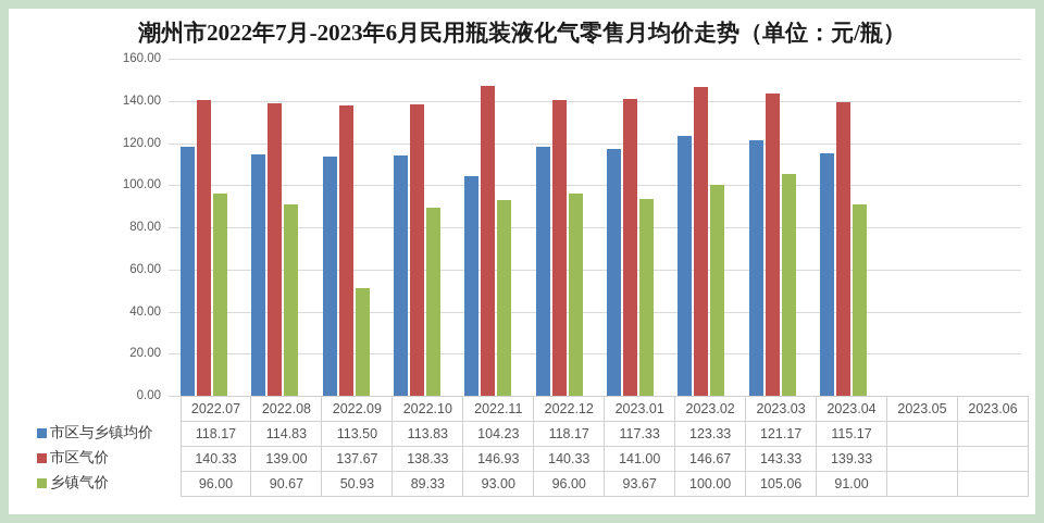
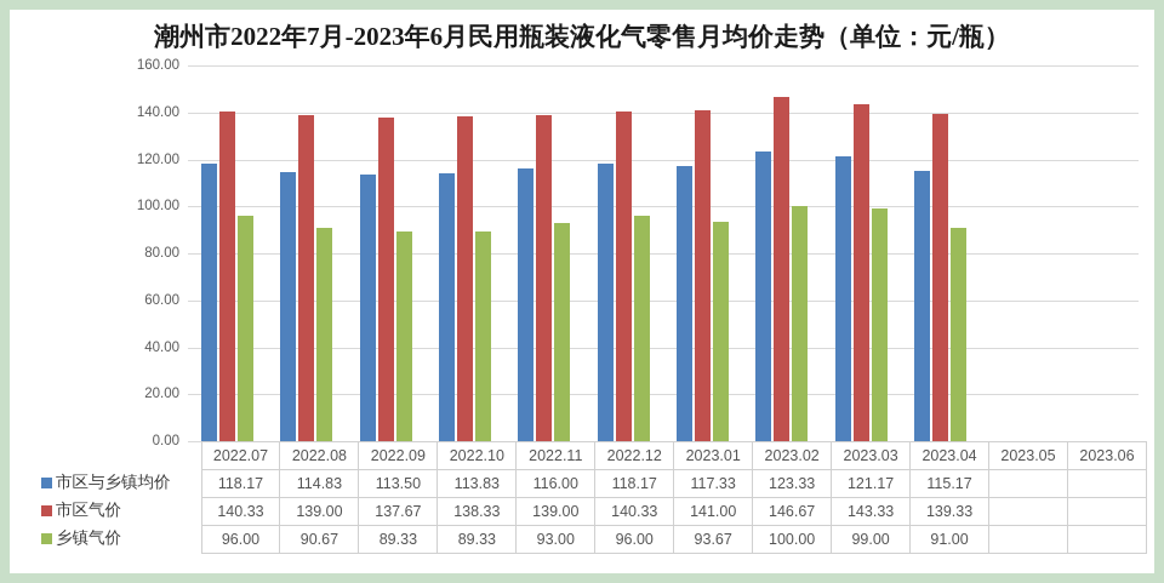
乡镇气价/2022.09: 50.93 -> 89.33
市区与乡镇均价/2022.11: 104.23 -> 116.00
市区气价/2022.11: 146.93 -> 139.00
乡镇气价/2023.03: 105.06 -> 99.00
